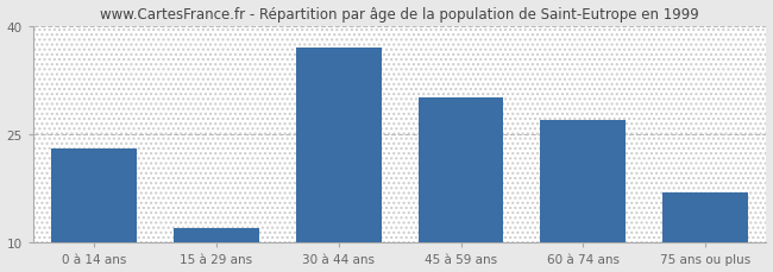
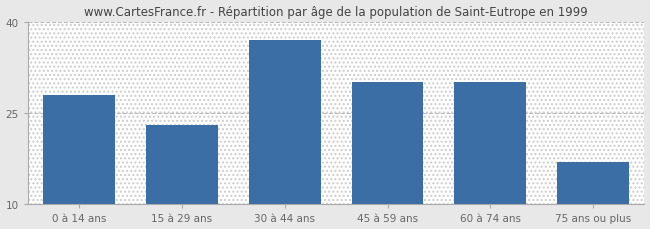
0 à 14 ans: 23 -> 28
15 à 29 ans: 12 -> 23
60 à 74 ans: 27 -> 30
